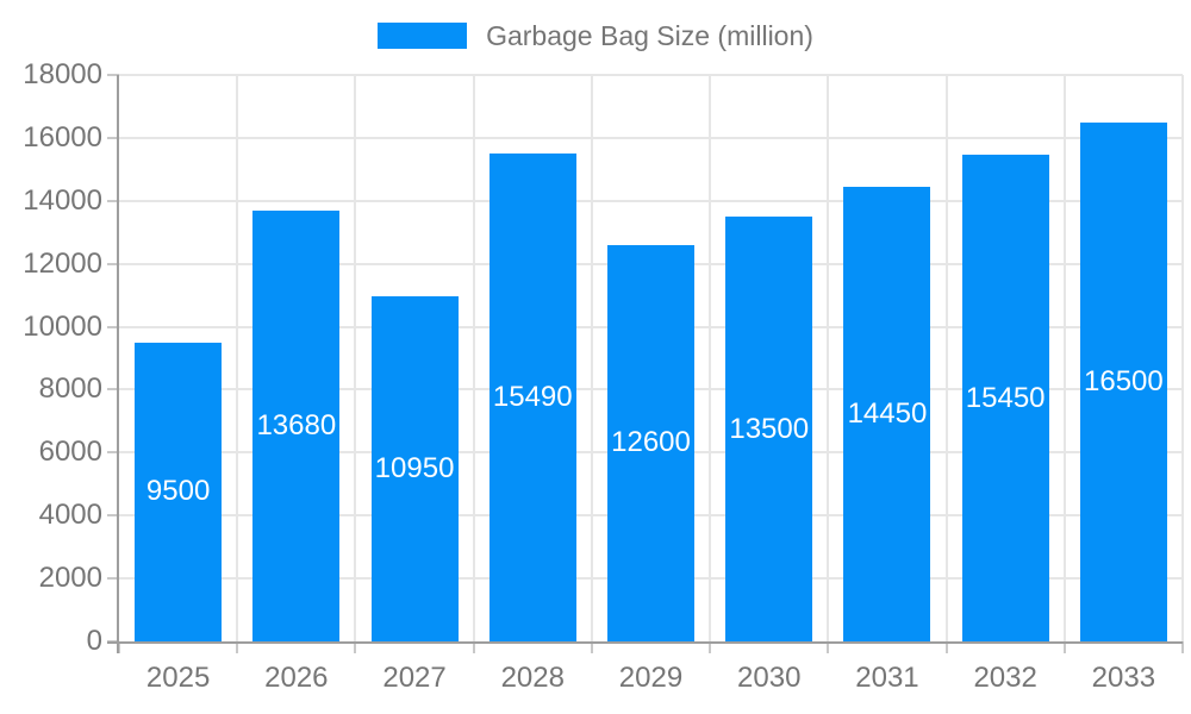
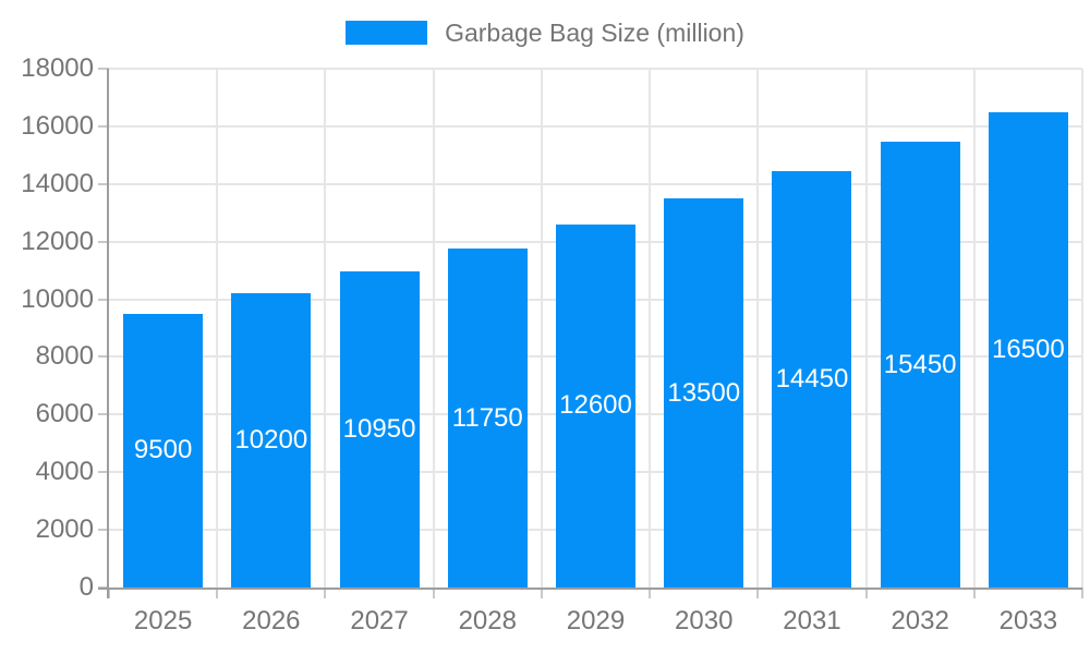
2026: 13680 -> 10200
2028: 15490 -> 11750
